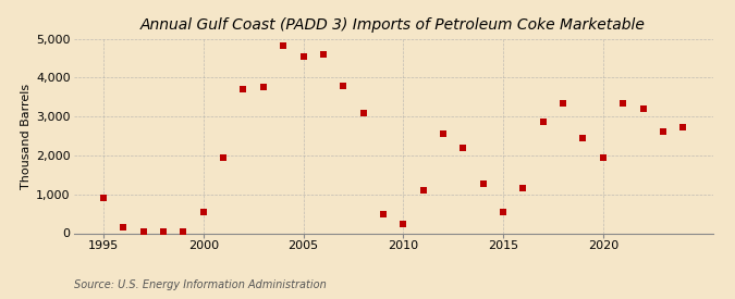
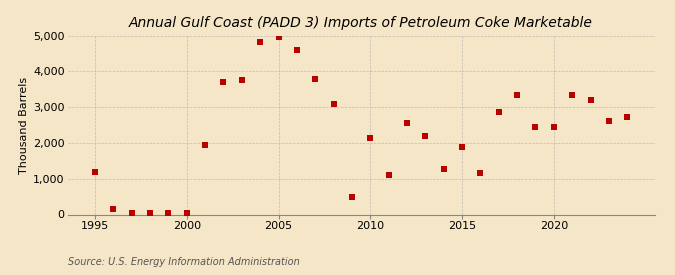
1995: 900 -> 1,200
2000: 550 -> 30
2005: 4,550 -> 4,960
2010: 250 -> 2,150
2015: 550 -> 1,900
2020: 1,950 -> 2,450
